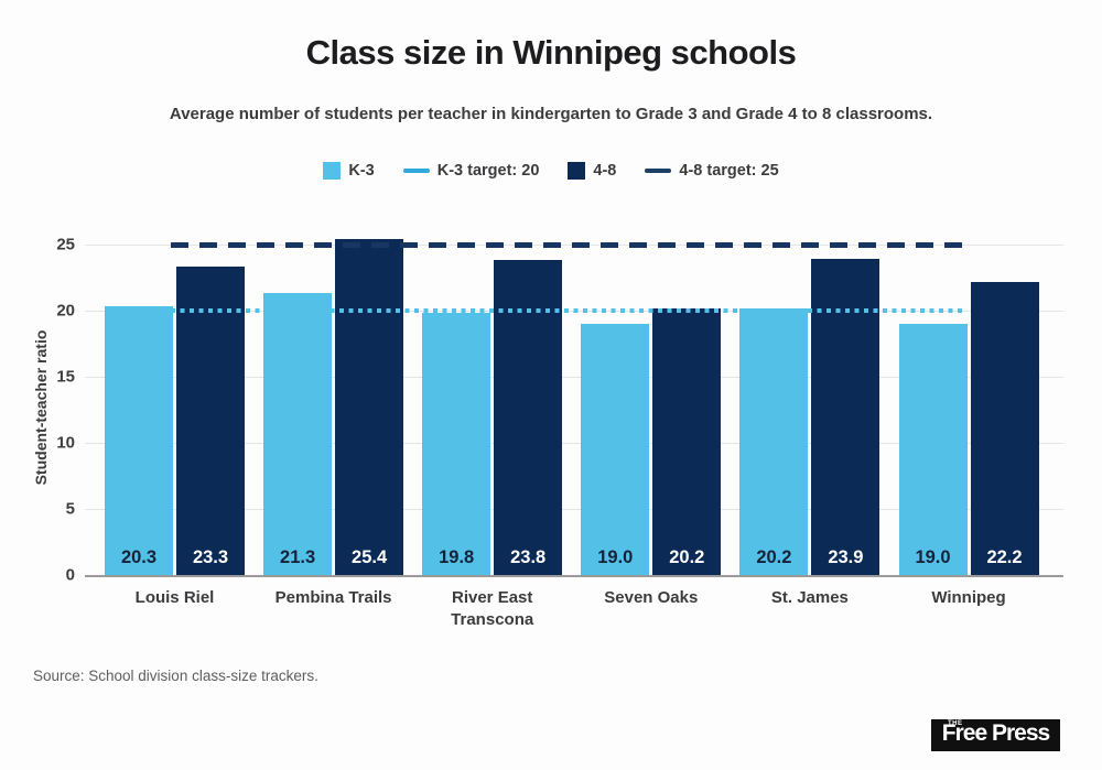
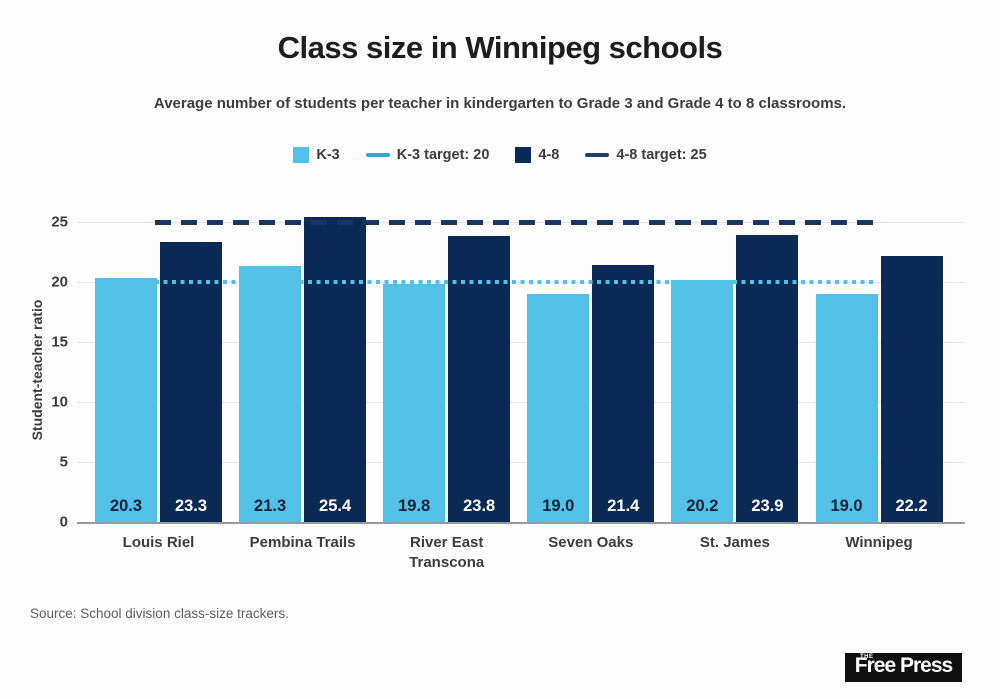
4-8/Seven Oaks: 20.2 -> 21.4
